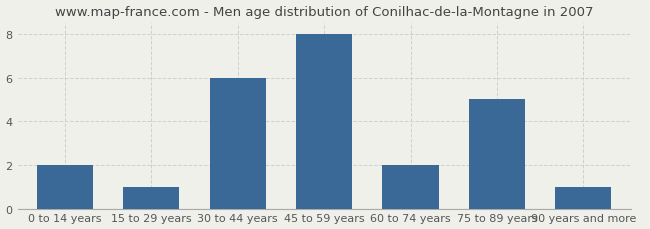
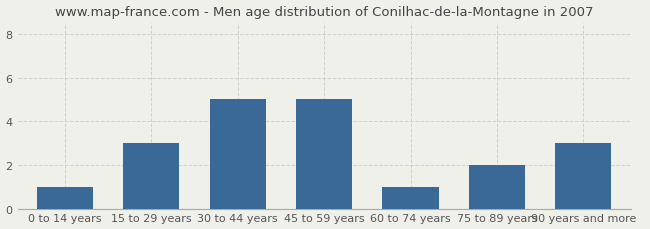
0 to 14 years: 2 -> 1
15 to 29 years: 1 -> 3
30 to 44 years: 6 -> 5
45 to 59 years: 8 -> 5
60 to 74 years: 2 -> 1
75 to 89 years: 5 -> 2
90 years and more: 1 -> 3
